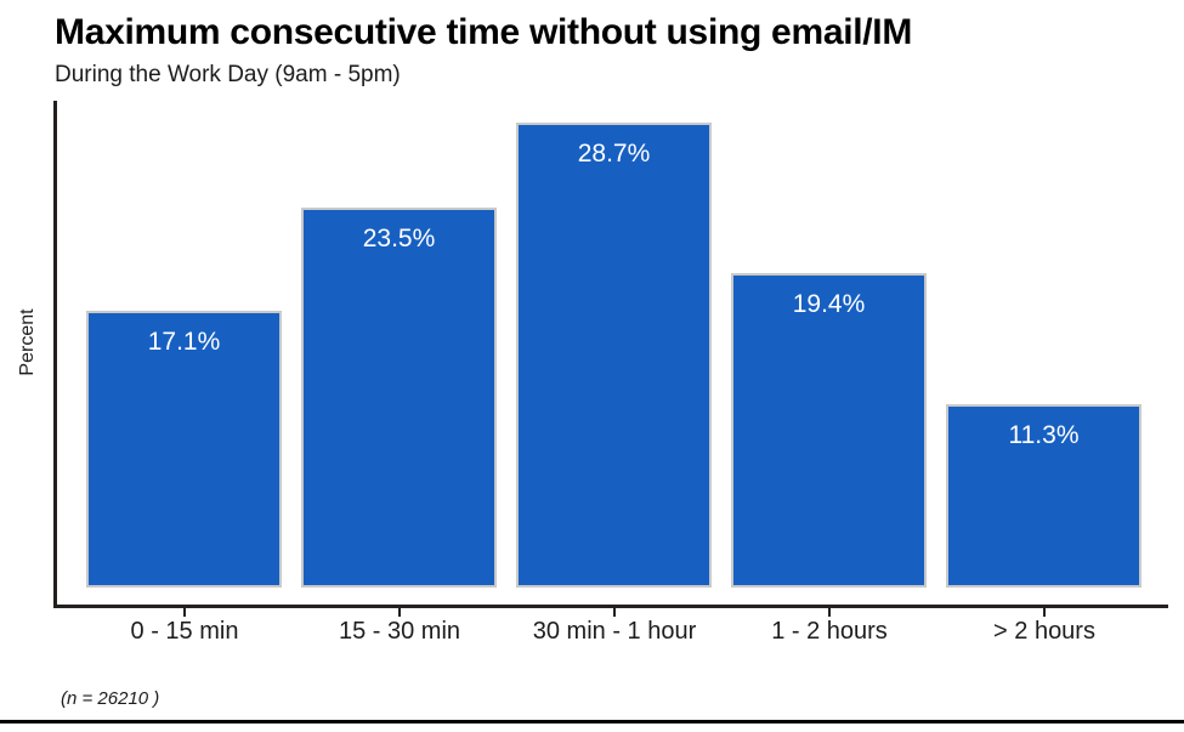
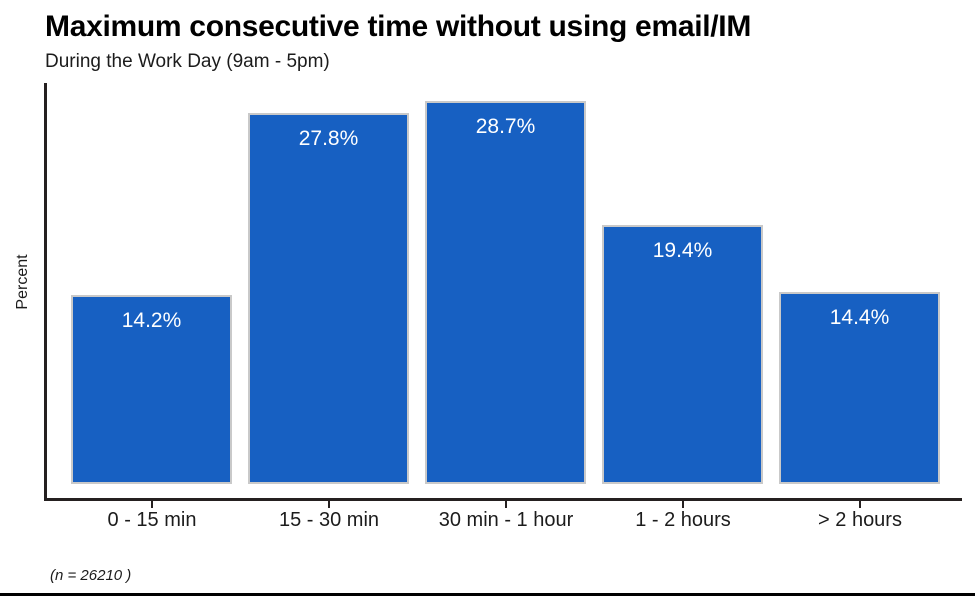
0 - 15 min: 17.1% -> 14.2%
15 - 30 min: 23.5% -> 27.8%
> 2 hours: 11.3% -> 14.4%
